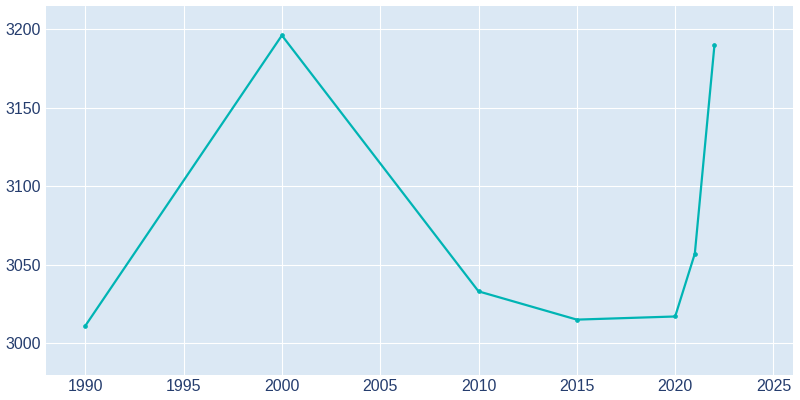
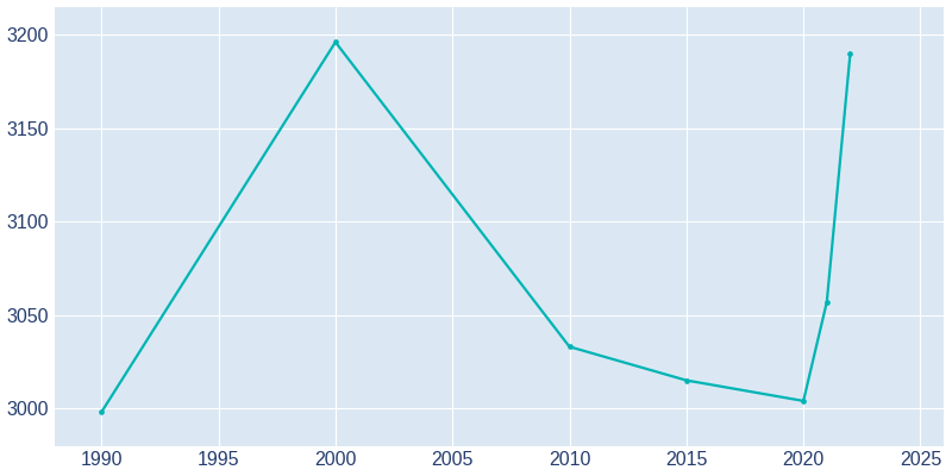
1990: 3011 -> 2998
2020: 3017 -> 3004
